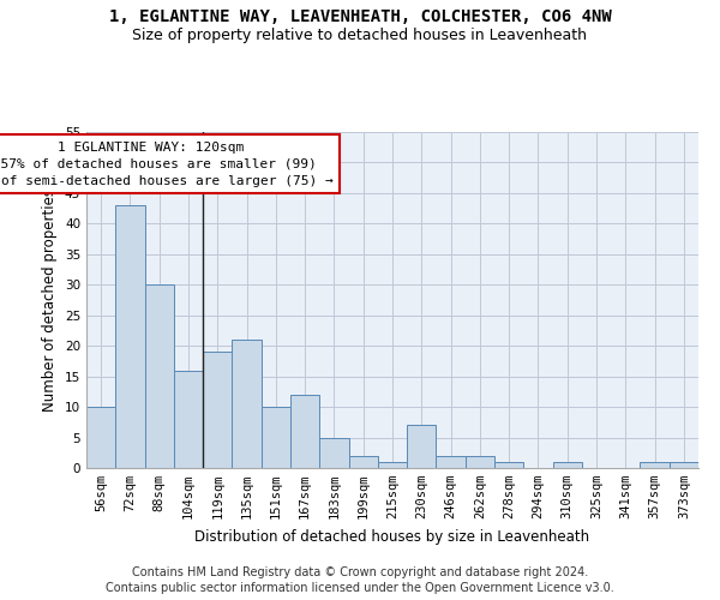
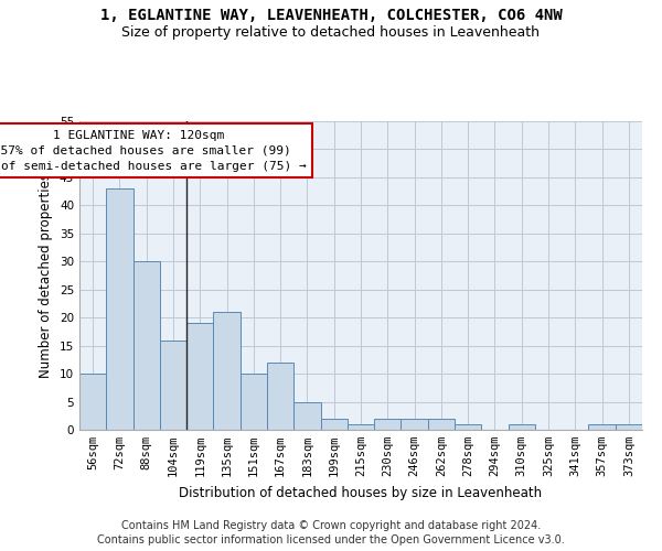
230sqm: 7 -> 2
